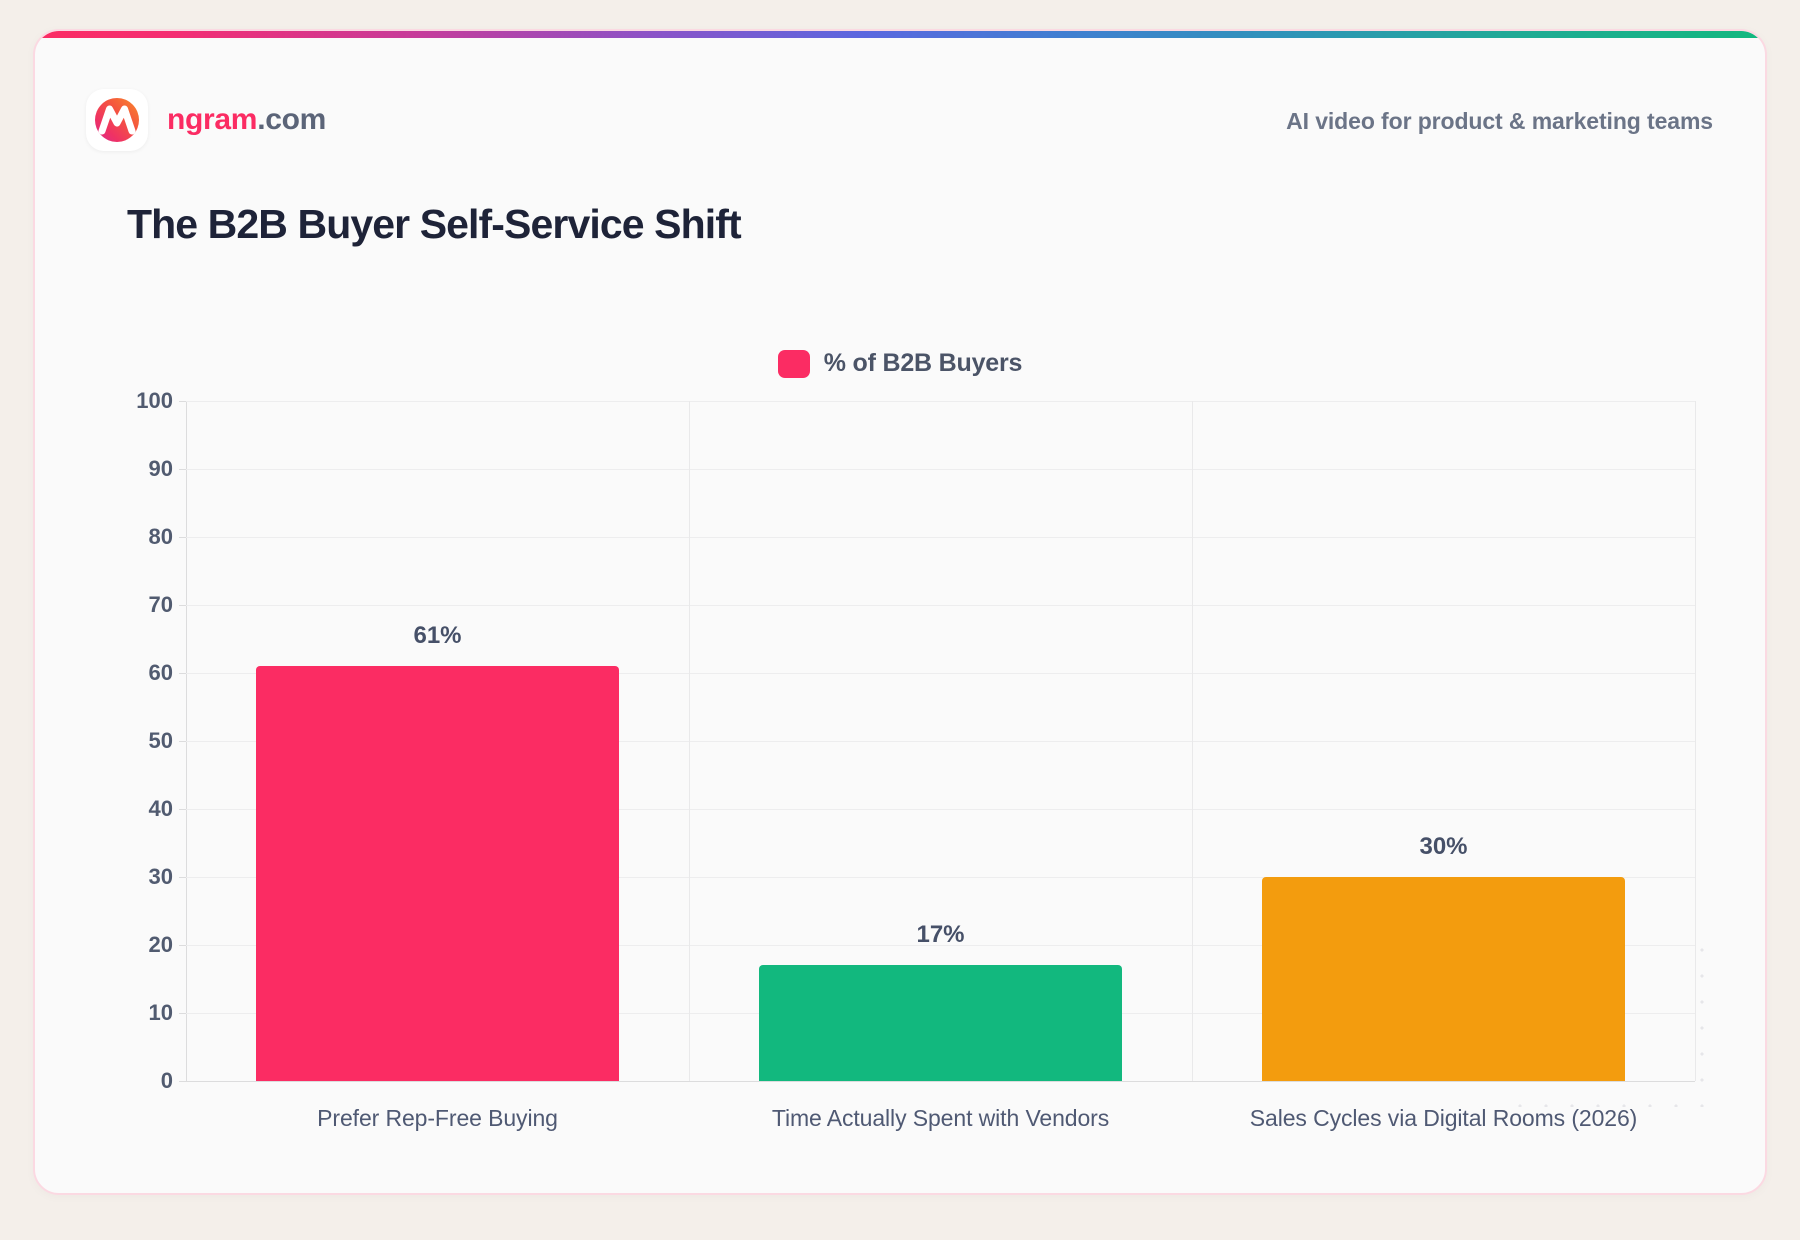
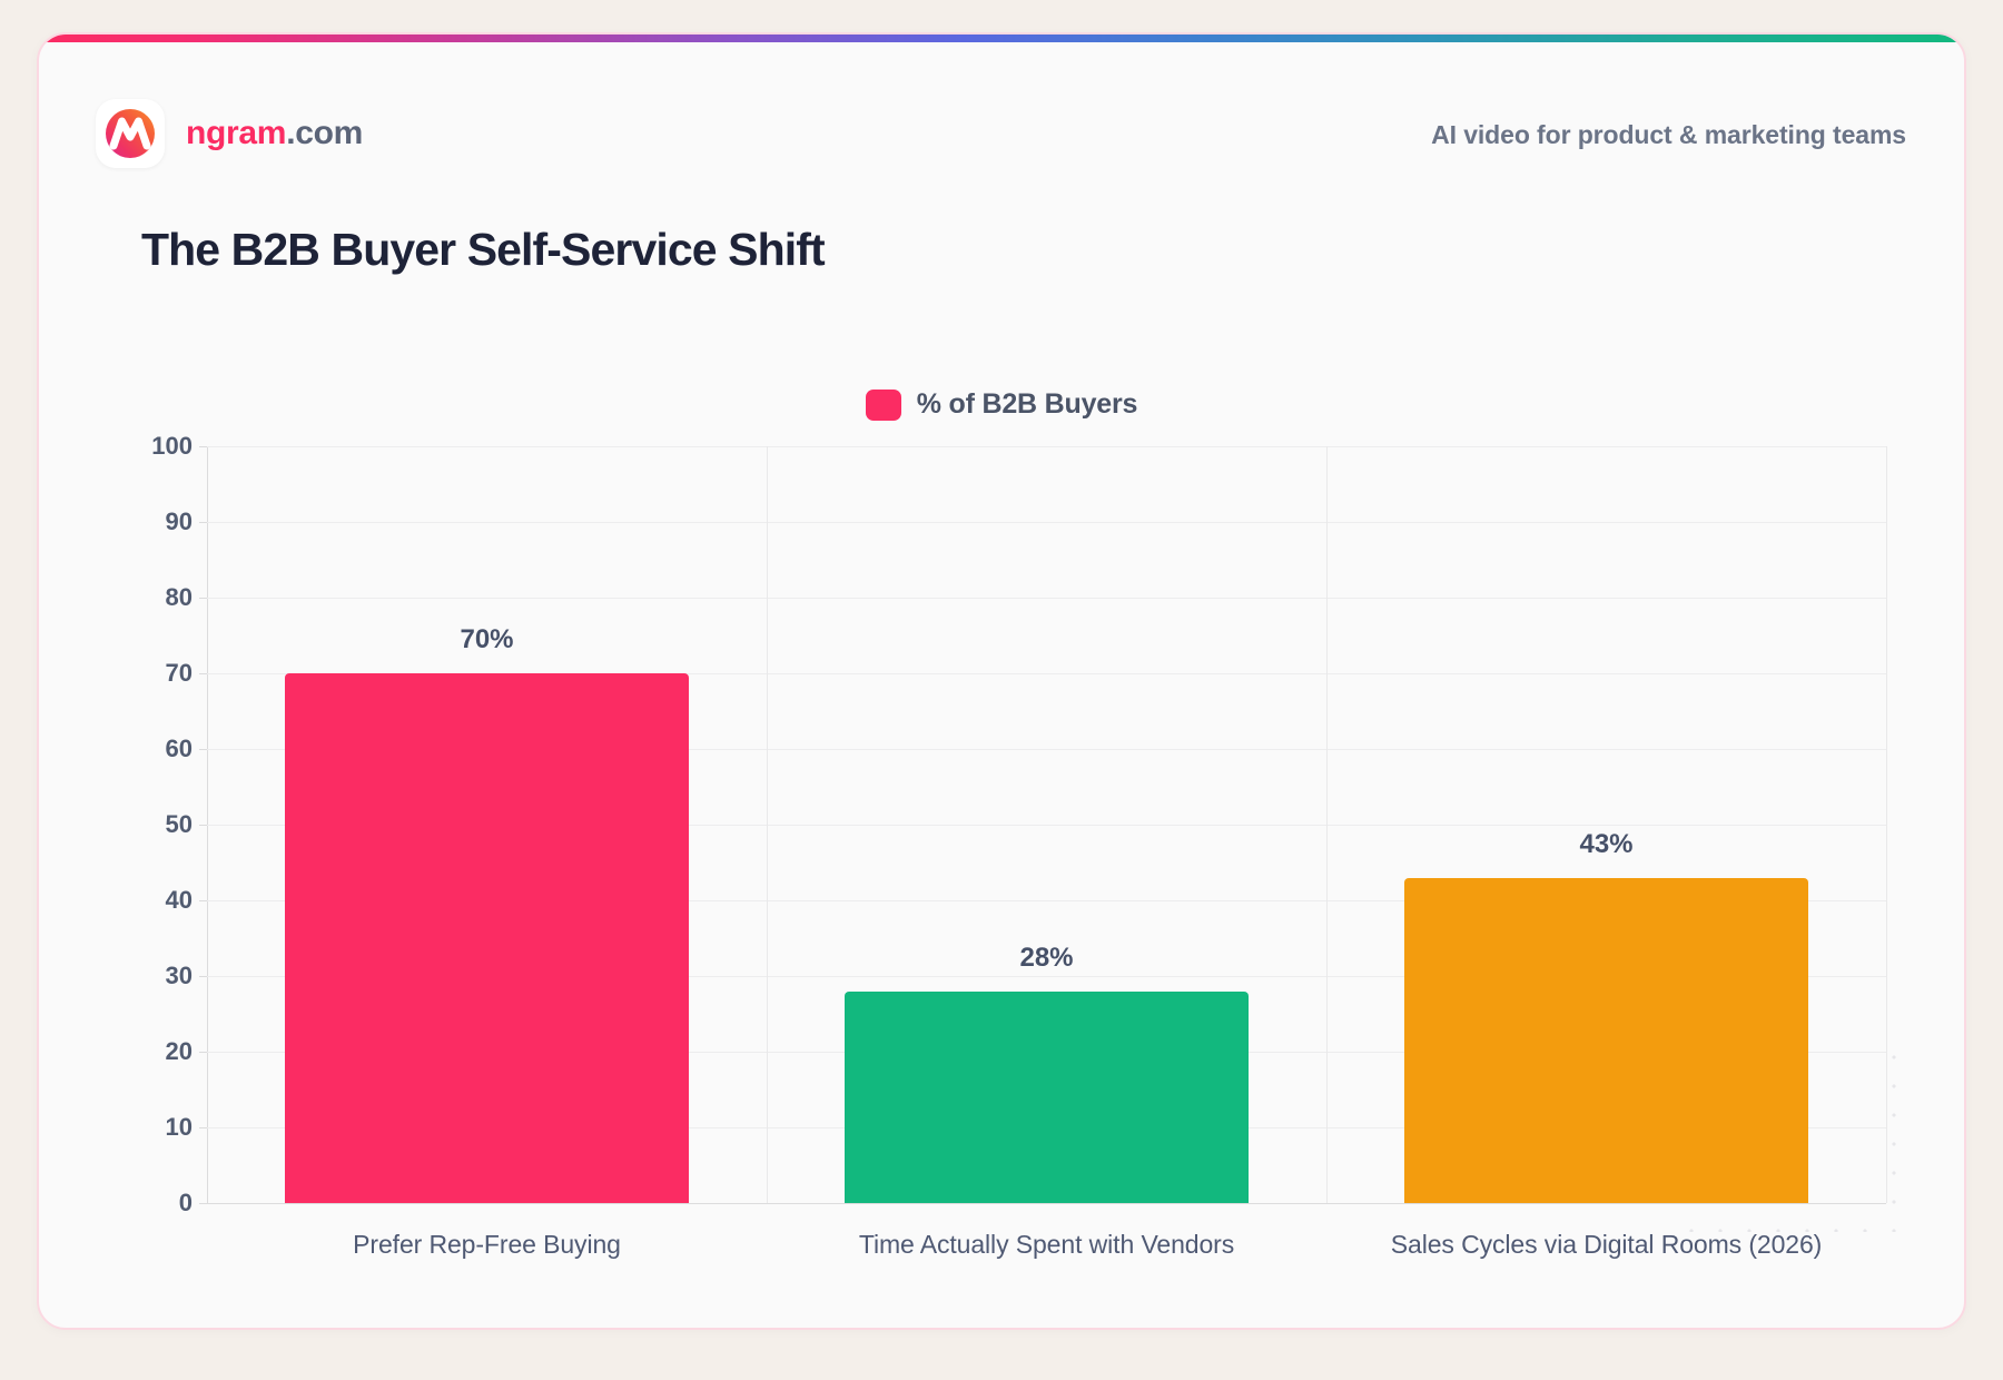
Prefer Rep-Free Buying: 61% -> 70%
Time Actually Spent with Vendors: 17% -> 28%
Sales Cycles via Digital Rooms (2026): 30% -> 43%
